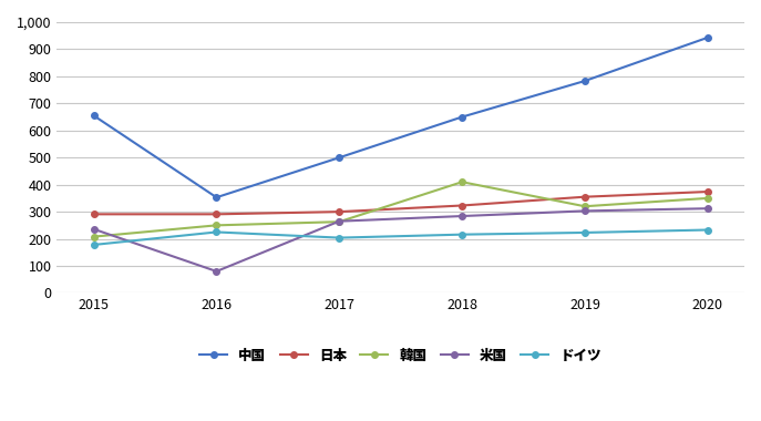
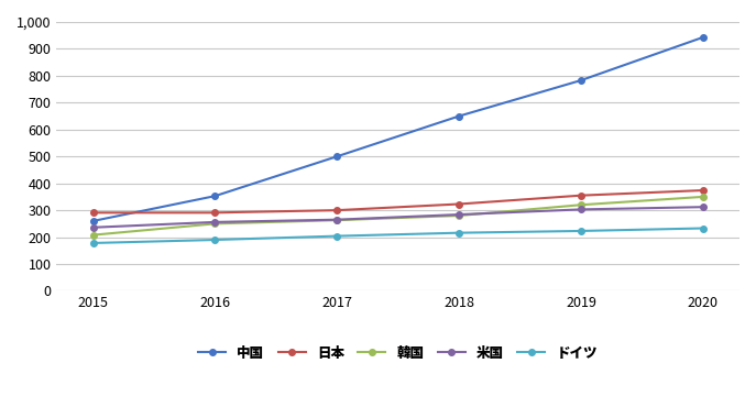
中国/2015: 655 -> 260
米国/2016: 80 -> 256
ドイツ/2016: 225 -> 190
韓国/2018: 410 -> 280
